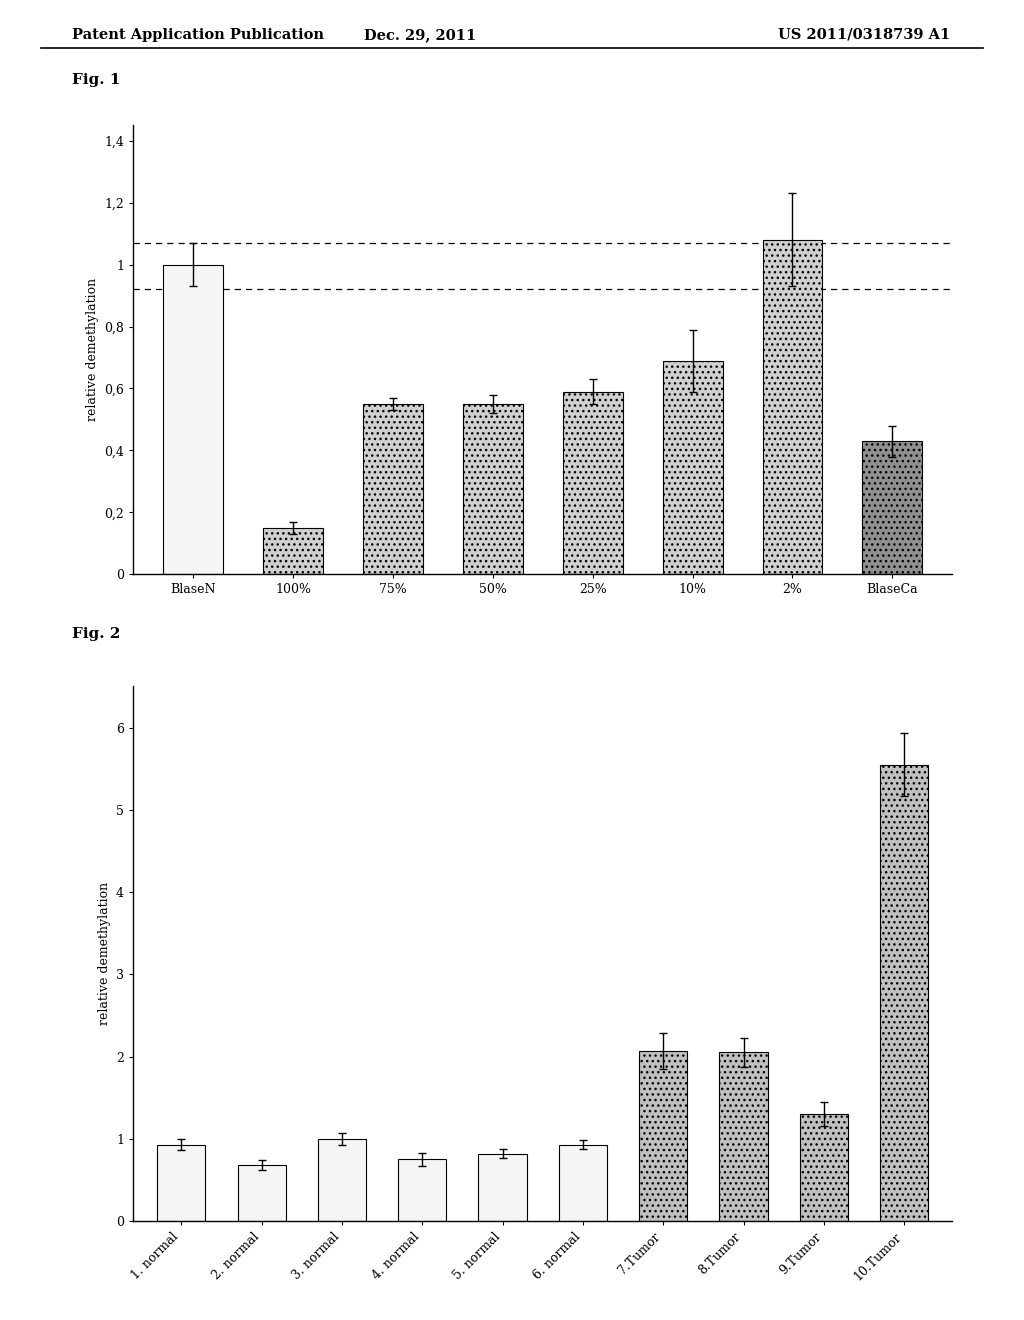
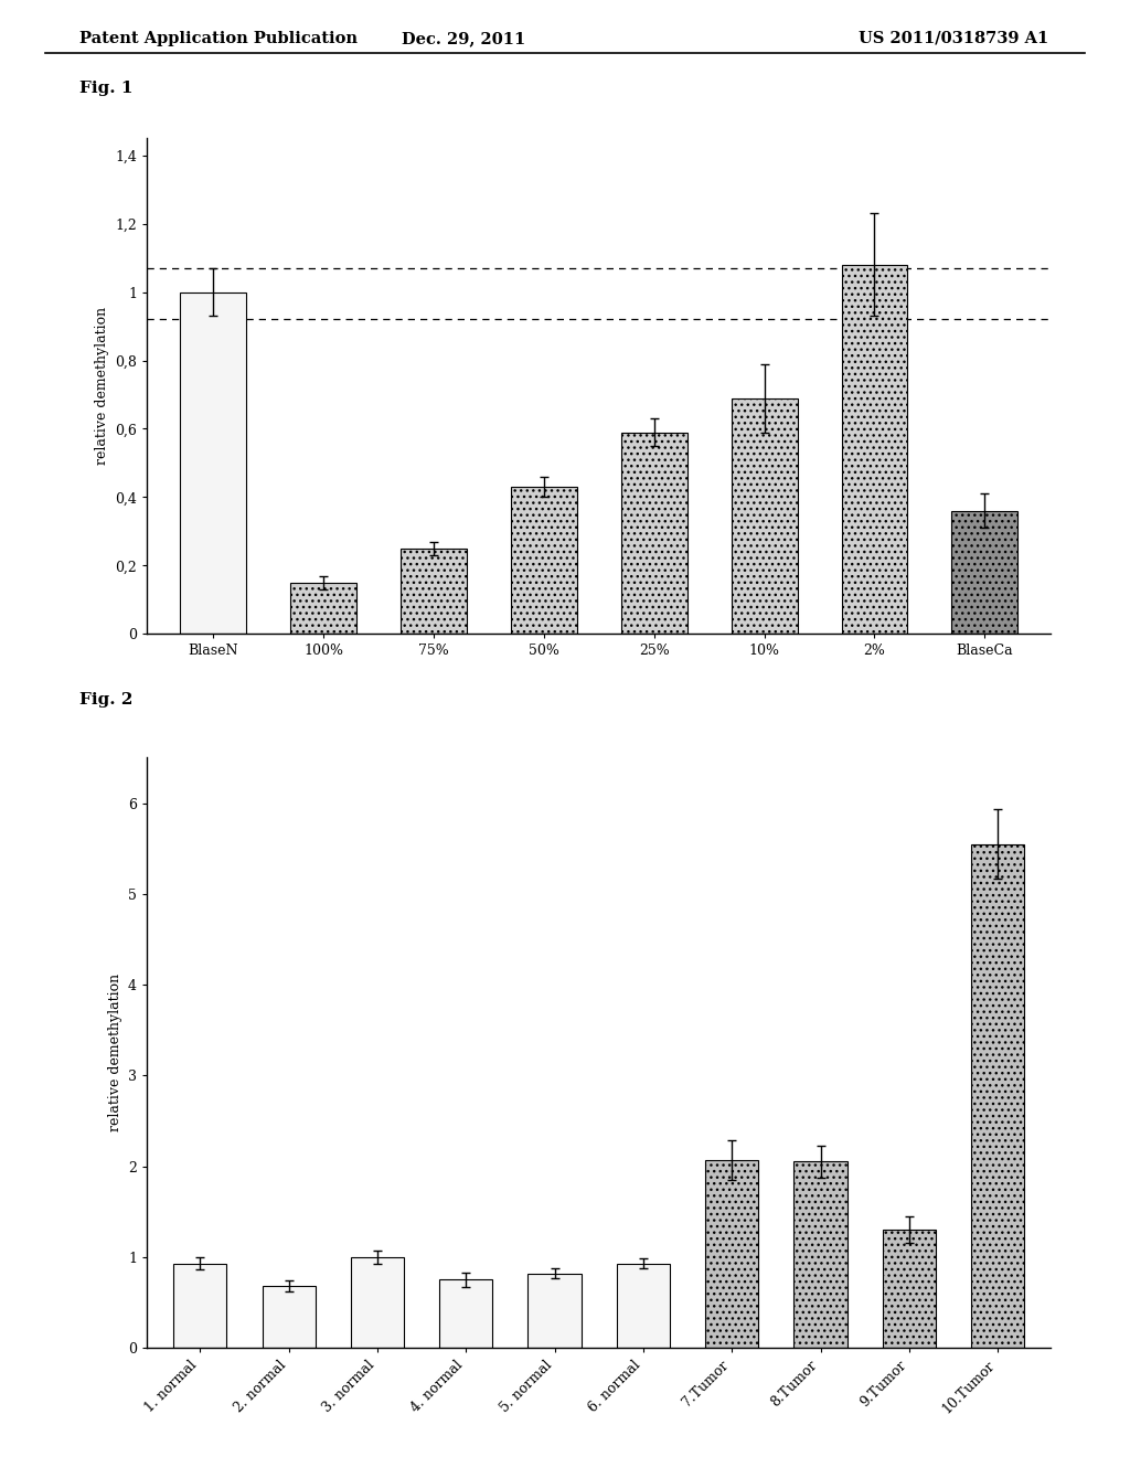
75%: 0,55 -> 0,25
50%: 0,55 -> 0,43
BlaseCa: 0,43 -> 0,36
